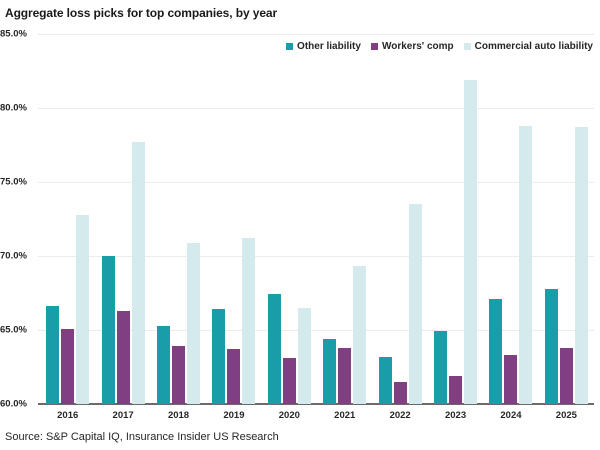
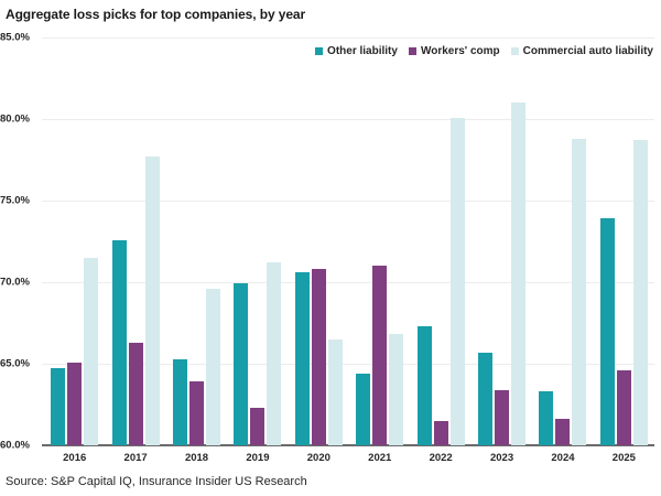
Other liability/2016: 66.6% -> 64.7%
Commercial auto liability/2016: 72.8% -> 71.5%
Other liability/2017: 70.0% -> 72.6%
Commercial auto liability/2018: 70.9% -> 69.6%
Other liability/2019: 66.4% -> 69.9%
Workers' comp/2019: 63.7% -> 62.3%
Other liability/2020: 67.4% -> 70.6%
Workers' comp/2020: 63.1% -> 70.8%
Workers' comp/2021: 63.8% -> 71.0%
Commercial auto liability/2021: 69.3% -> 66.8%
Other liability/2022: 63.2% -> 67.3%
Commercial auto liability/2022: 73.5% -> 80.1%
Other liability/2023: 64.9% -> 65.7%
Workers' comp/2023: 61.9% -> 63.4%
Commercial auto liability/2023: 81.9% -> 81.0%
Other liability/2024: 67.1% -> 63.3%
Workers' comp/2024: 63.3% -> 61.6%
Other liability/2025: 67.8% -> 73.9%
Workers' comp/2025: 63.8% -> 64.6%
